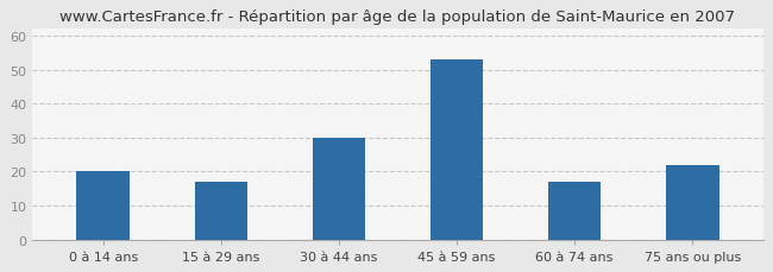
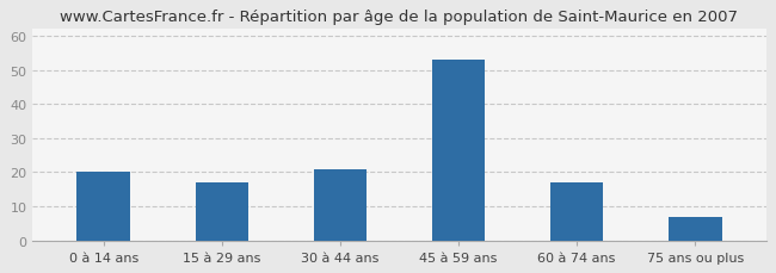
30 à 44 ans: 30 -> 21
75 ans ou plus: 22 -> 7
